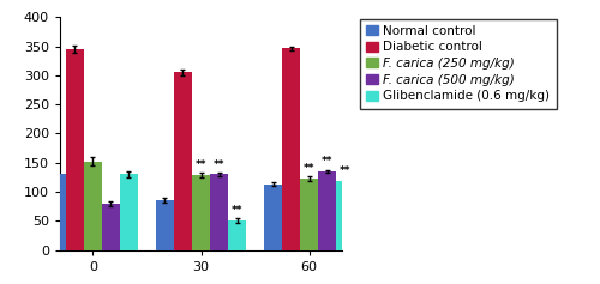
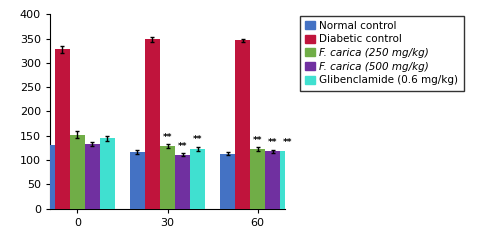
Diabetic control/0: 345 -> 328
F. carica (500 mg/kg)/0: 80 -> 133
Glibenclamide (0.6 mg/kg)/0: 130 -> 145
Normal control/30: 85 -> 117
Diabetic control/30: 305 -> 348
F. carica (500 mg/kg)/30: 130 -> 111
Glibenclamide (0.6 mg/kg)/30: 50 -> 123
F. carica (500 mg/kg)/60: 135 -> 118
